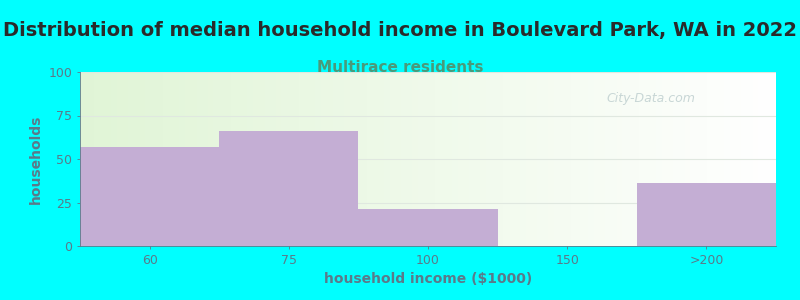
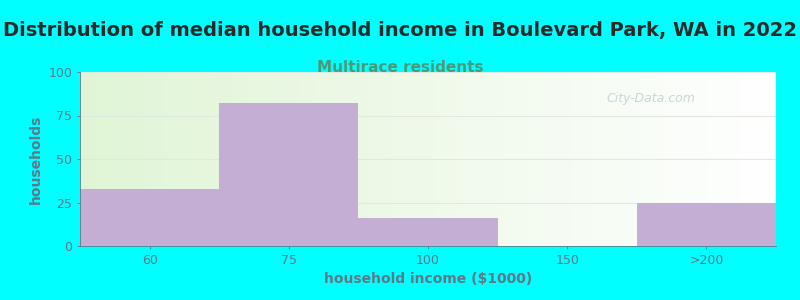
60: 57 -> 33
75: 66 -> 82
100: 21 -> 16
>200: 36 -> 25
